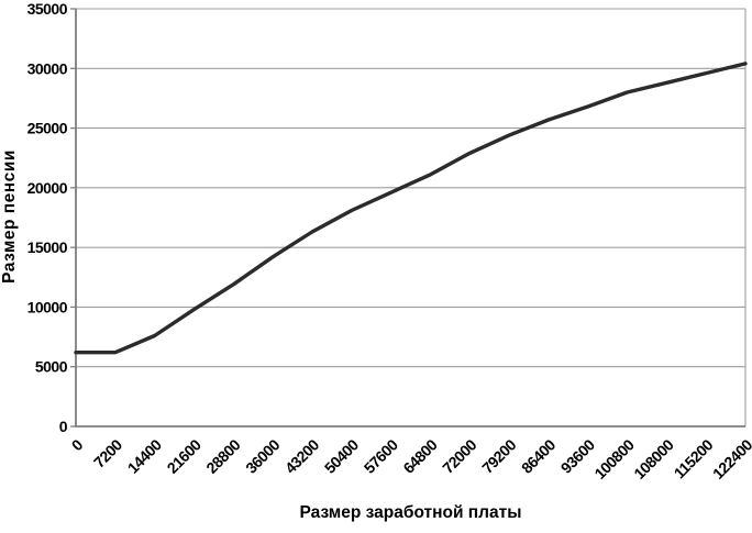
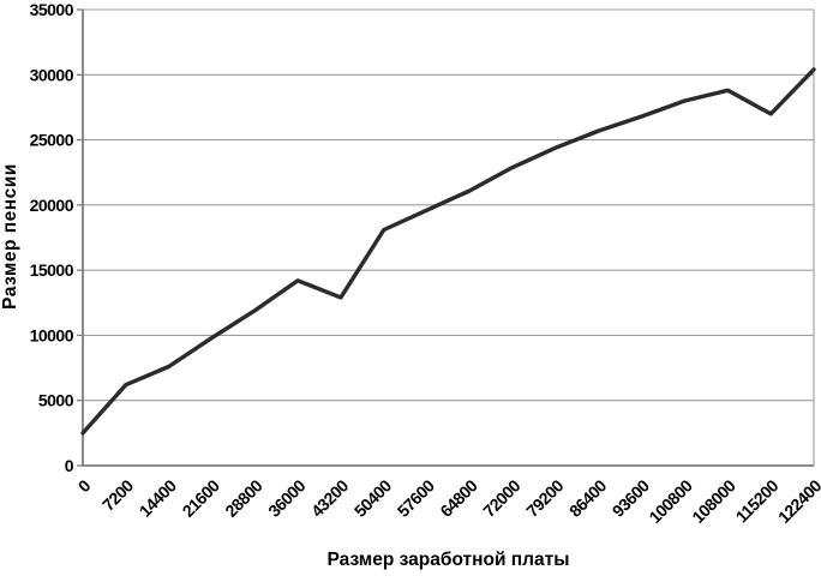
0: 6200 -> 2500
43200: 16300 -> 12900
115200: 29600 -> 27000
